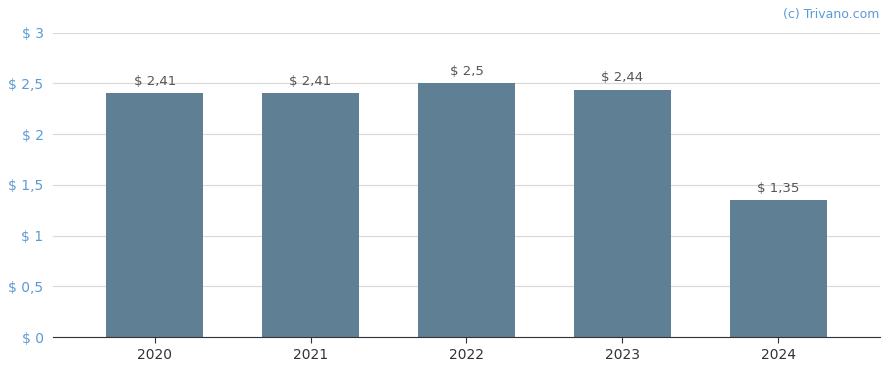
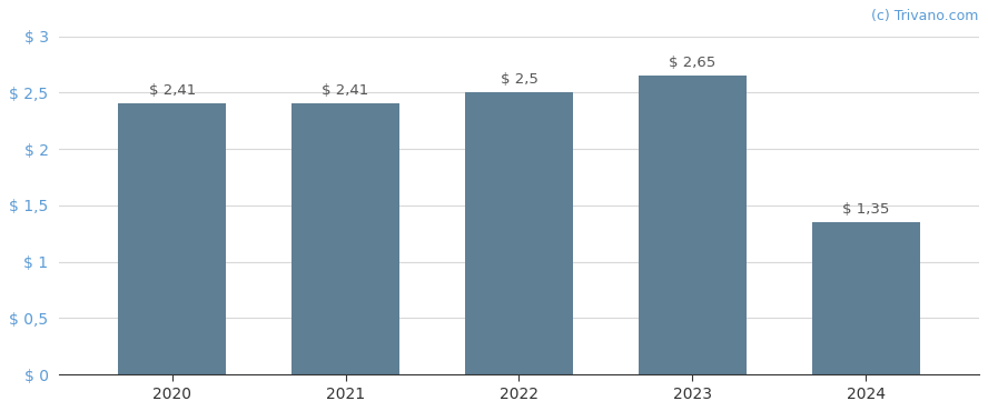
2023: 2,44 -> 2,65
